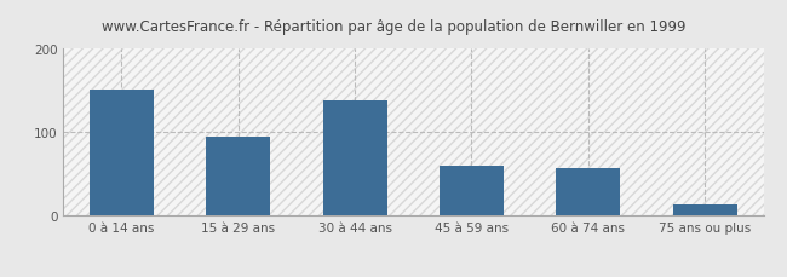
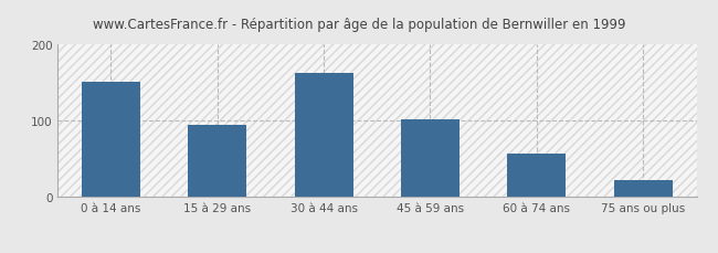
30 à 44 ans: 138 -> 163
45 à 59 ans: 60 -> 102
75 ans ou plus: 14 -> 22
